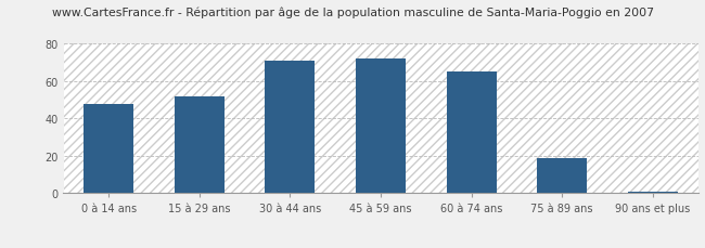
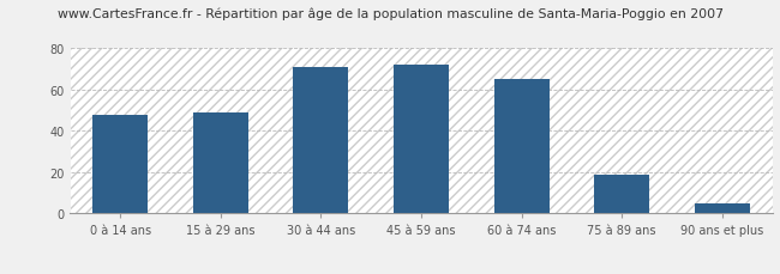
15 à 29 ans: 52 -> 49
90 ans et plus: 1 -> 5
